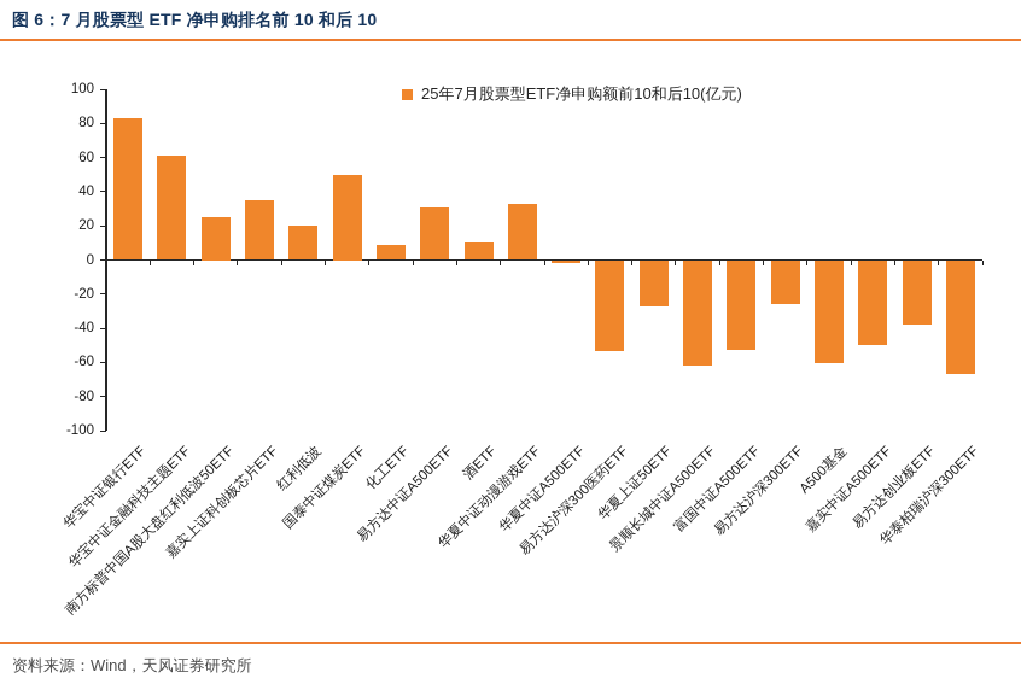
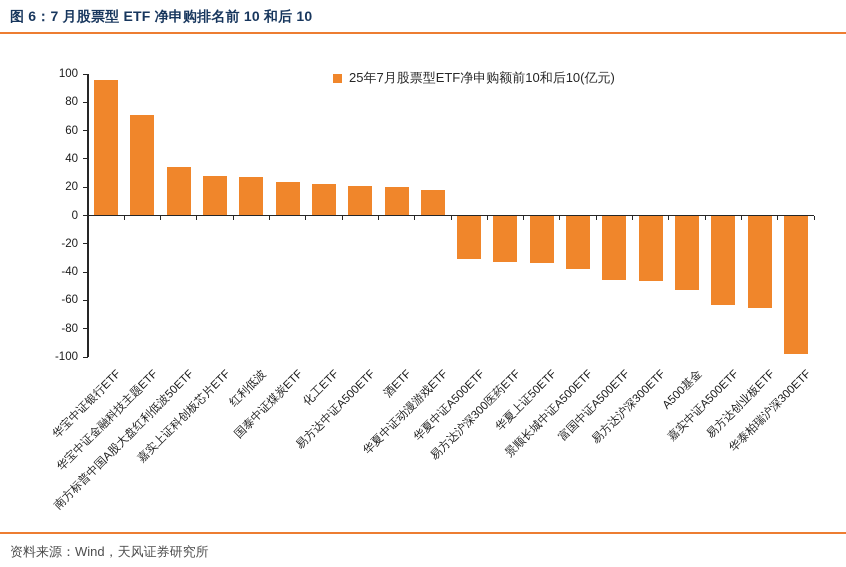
华宝中证银行ETF: 83 -> 96
华宝中证金融科技主题ETF: 61 -> 71
南方标普中国A股大盘红利低波50ETF: 25 -> 34
嘉实上证科创板芯片ETF: 35 -> 28
红利低波: 20 -> 27
国泰中证煤炭ETF: 50 -> 24
化工ETF: 9 -> 22
易方达中证A500ETF: 31 -> 21
酒ETF: 10 -> 20
华夏中证动漫游戏ETF: 33 -> 18
华夏中证A500ETF: -1 -> -30
易方达沪深300医药ETF: -53 -> -32
华夏上证50ETF: -27 -> -33
景顺长城中证A500ETF: -61 -> -37
富国中证A500ETF: -52 -> -45
易方达沪深300ETF: -25 -> -46
A500基金: -60 -> -52
嘉实中证A500ETF: -49 -> -63
易方达创业板ETF: -37 -> -65
华泰柏瑞沪深300ETF: -66 -> -97
